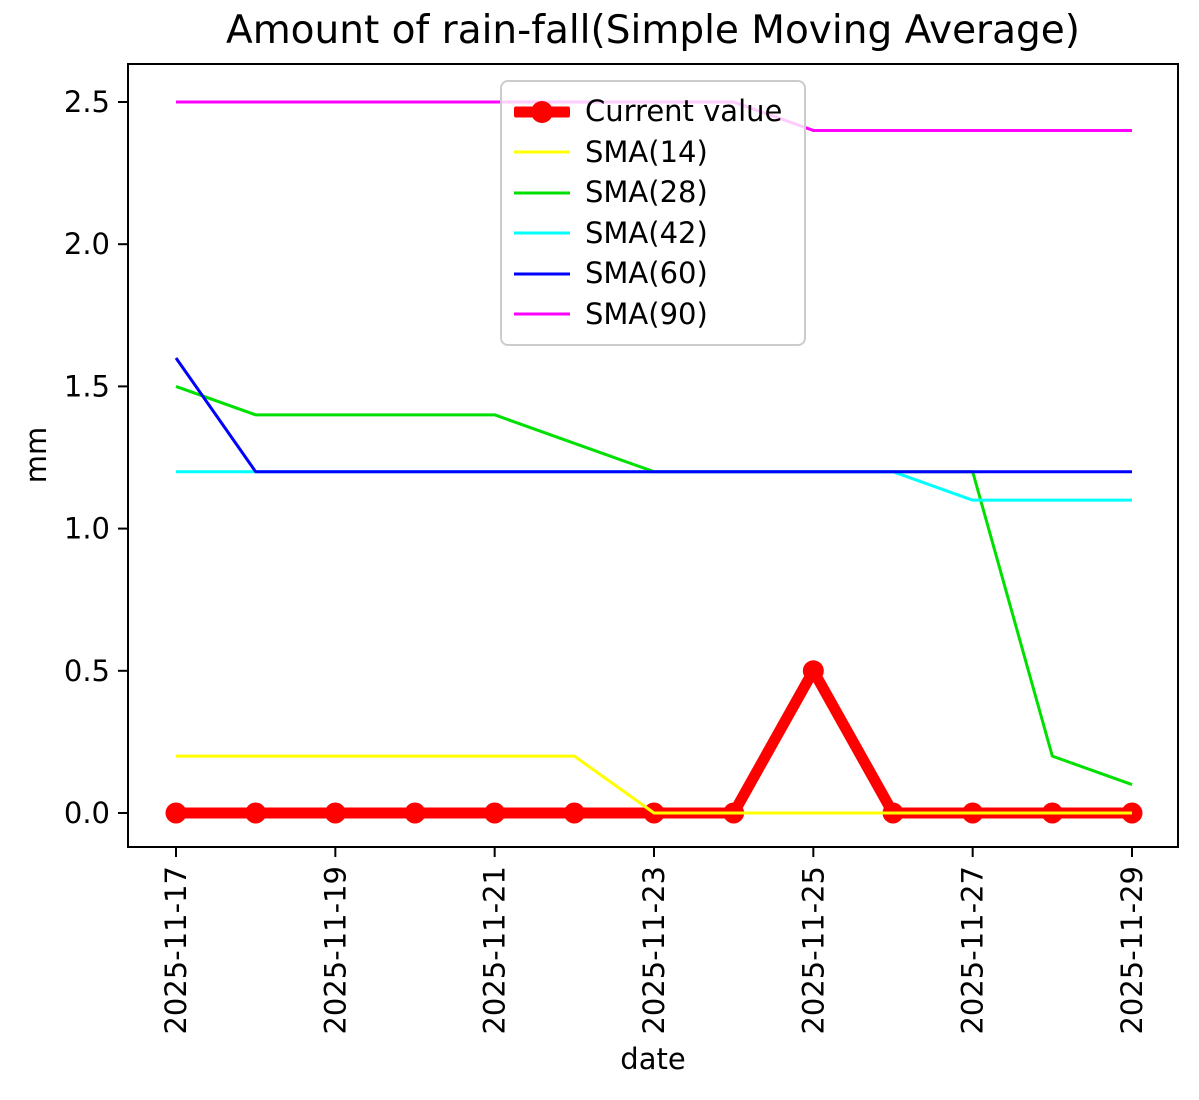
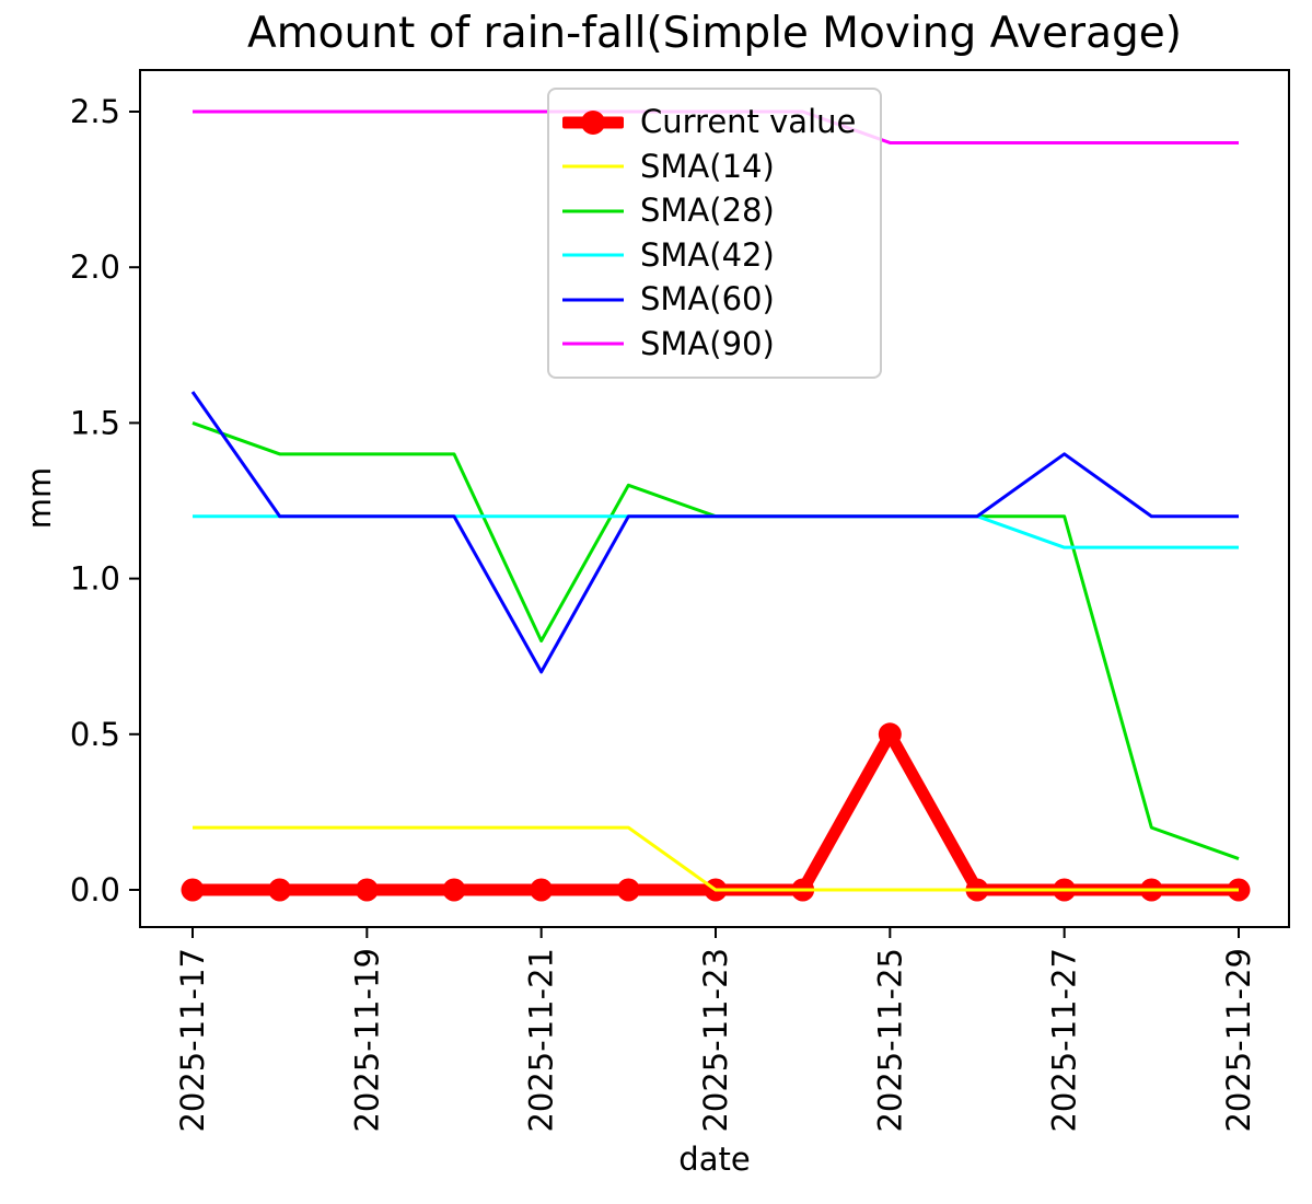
SMA(28)/2025-11-21: 1.4 -> 0.8
SMA(60)/2025-11-21: 1.2 -> 0.7
SMA(60)/2025-11-27: 1.2 -> 1.4
